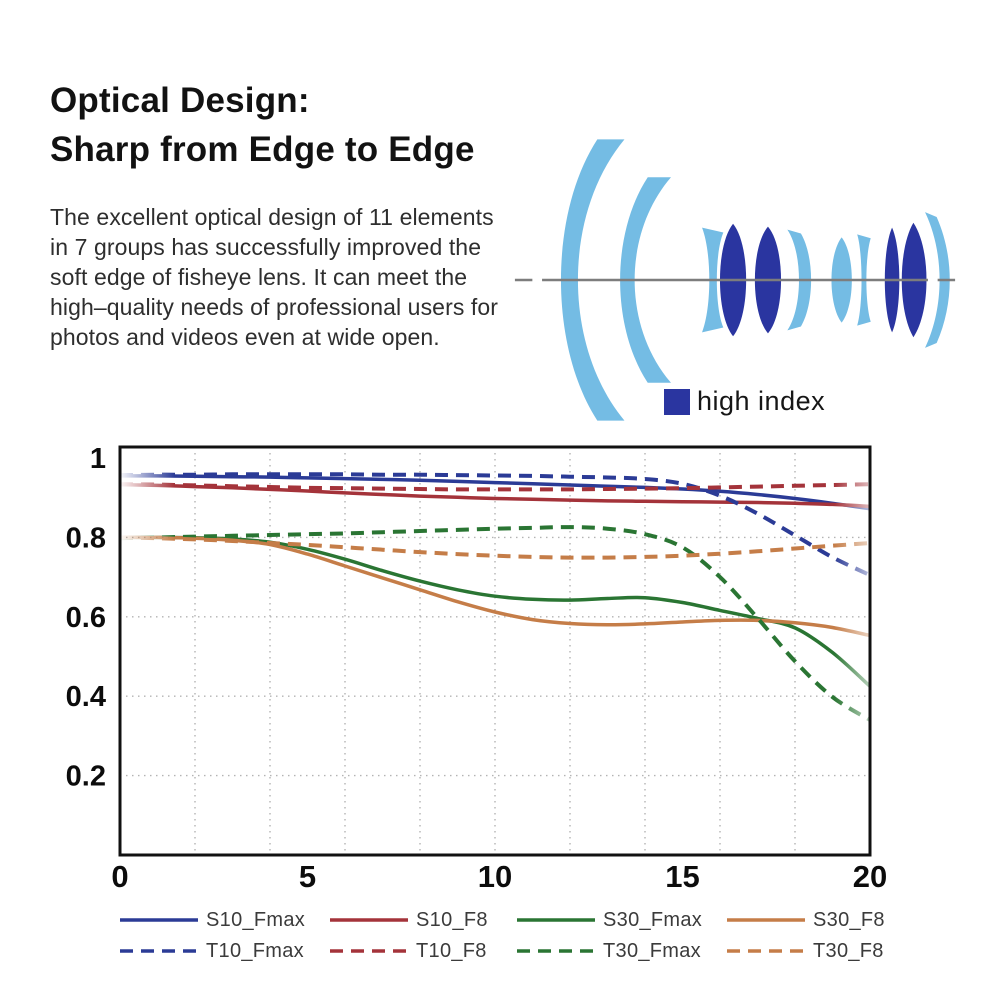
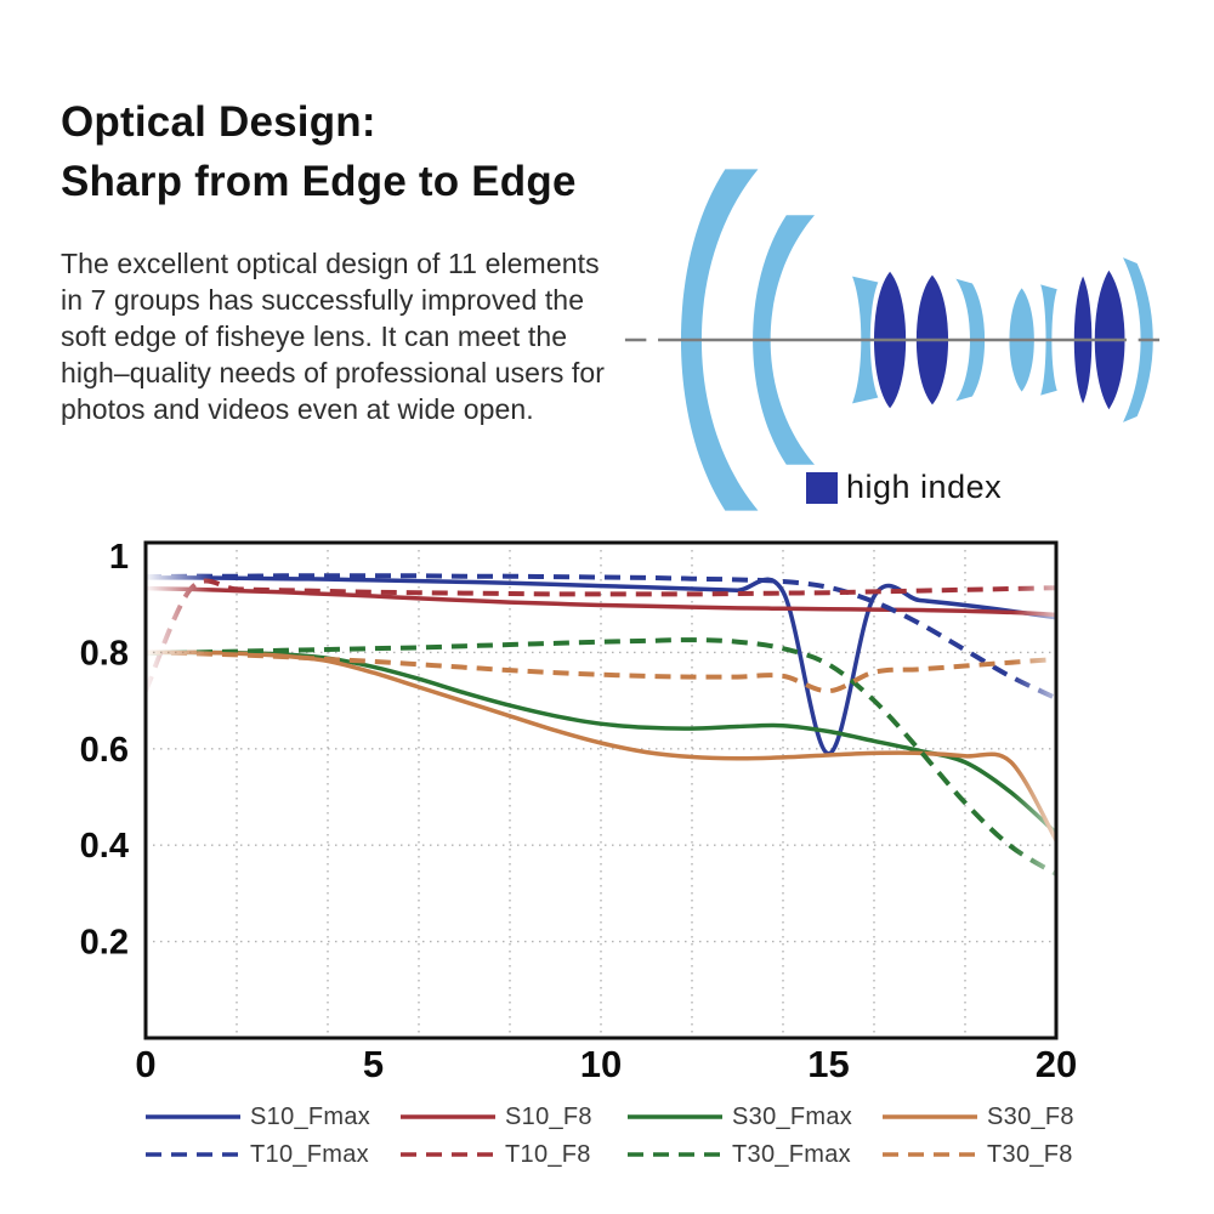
T10_F8/0: 0.93 -> 0.72
S10_Fmax/15: 0.92 -> 0.59
T30_F8/15: 0.75 -> 0.72
S30_F8/20: 0.55 -> 0.41
